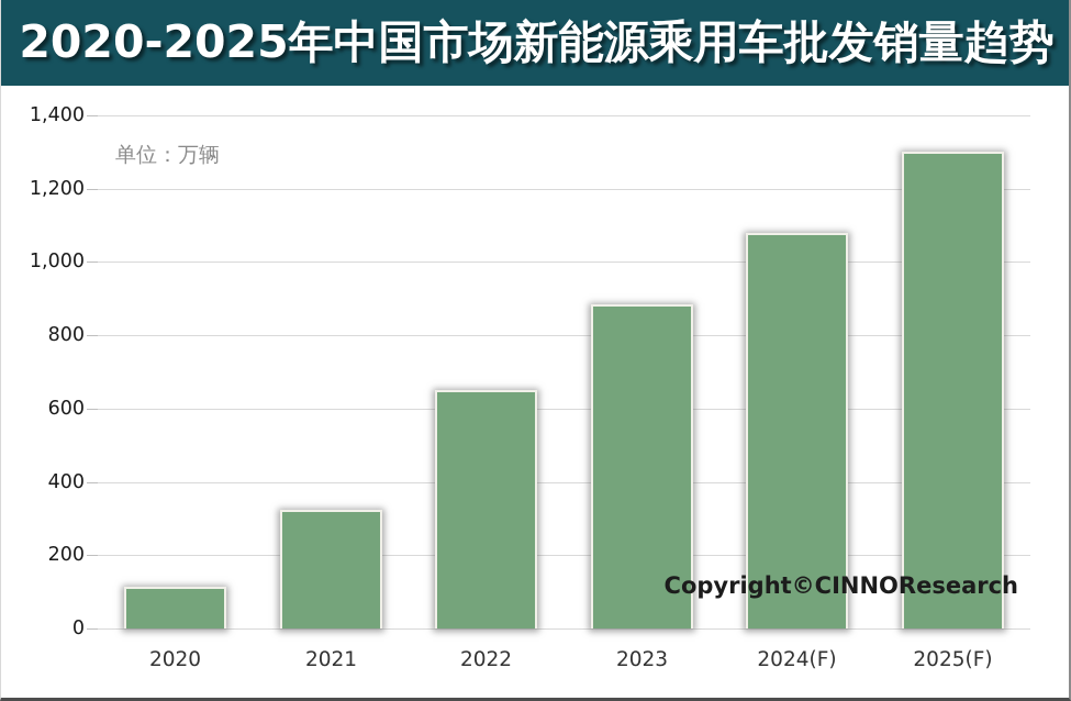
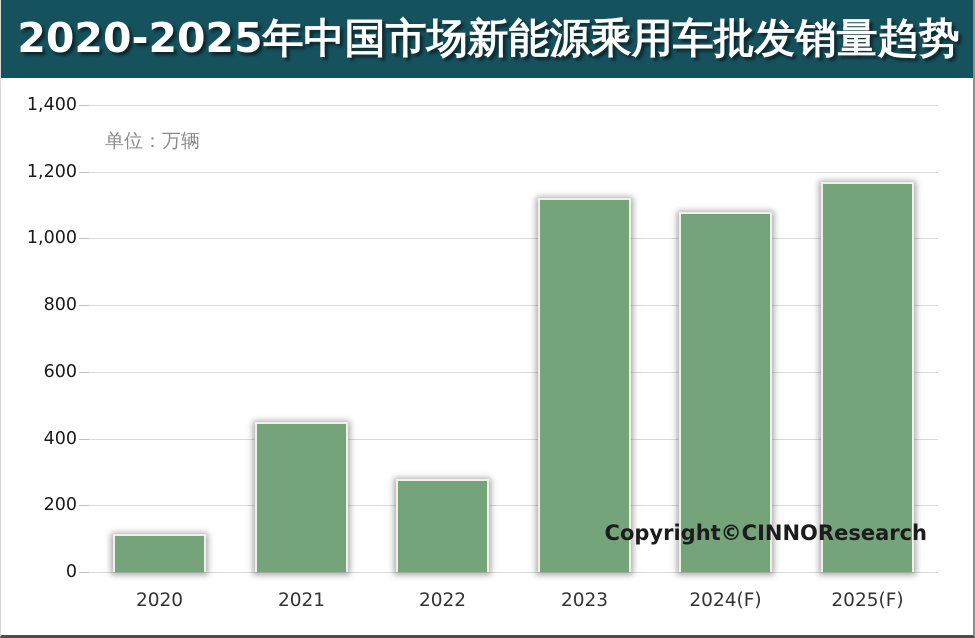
2021: 320 -> 450
2022: 650 -> 280
2023: 880 -> 1120
2025(F): 1300 -> 1170
